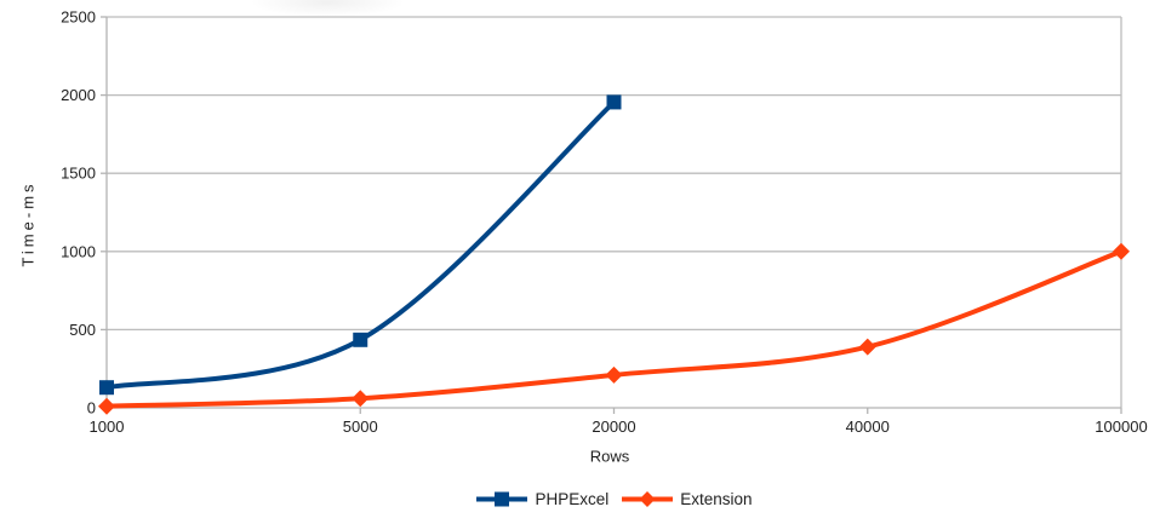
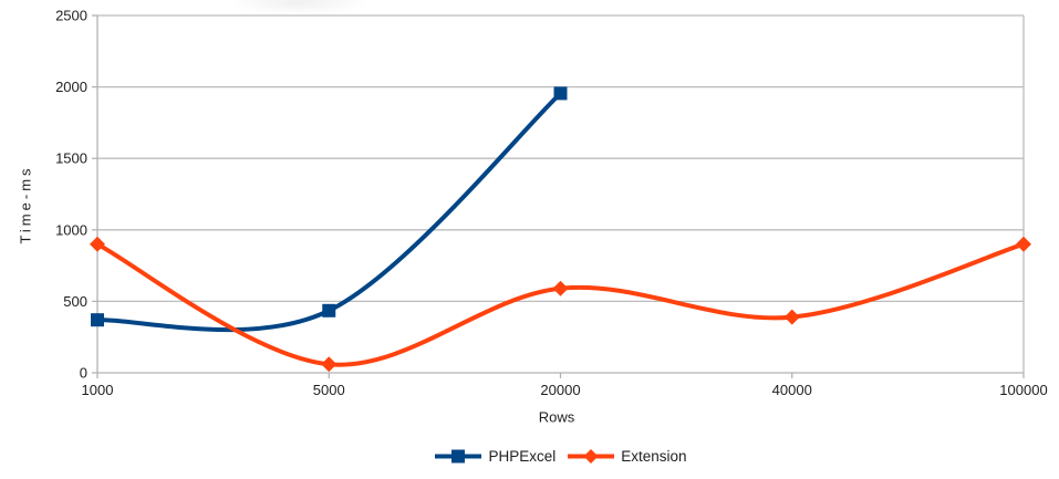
PHPExcel/1000: 130 -> 370
Extension/1000: 10 -> 900
Extension/20000: 210 -> 590
Extension/100000: 1000 -> 900
